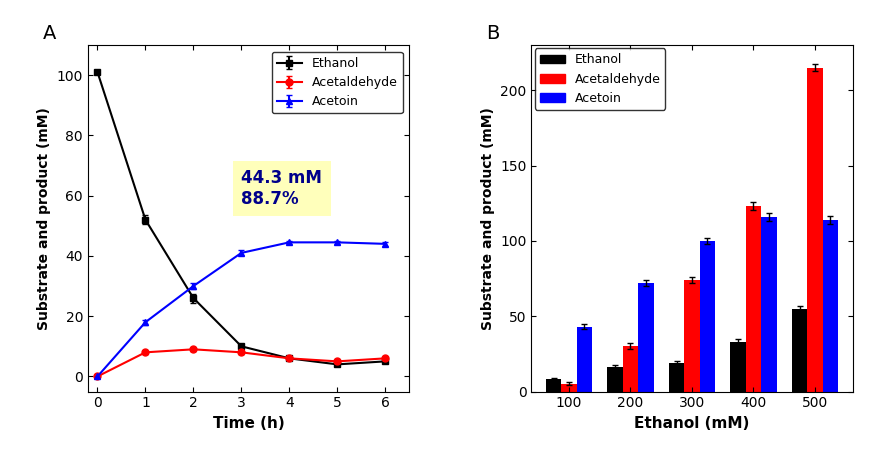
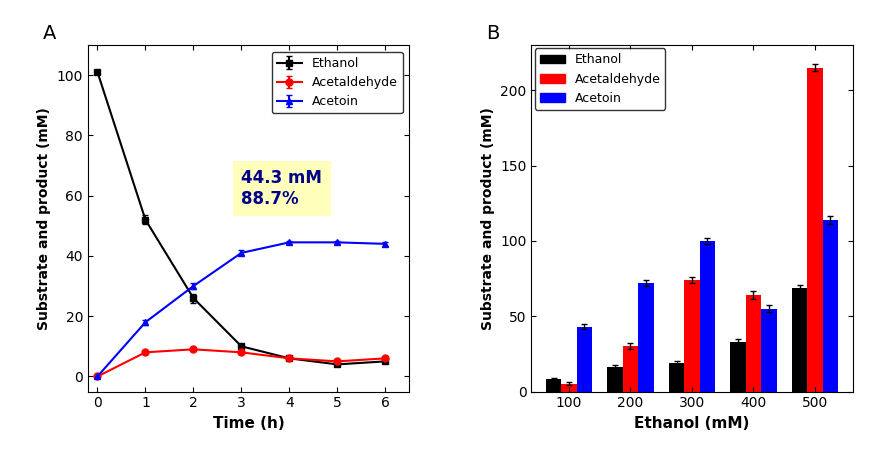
Acetaldehyde/400: 123 -> 64
Acetoin/400: 116 -> 55
Ethanol/500: 55 -> 69
